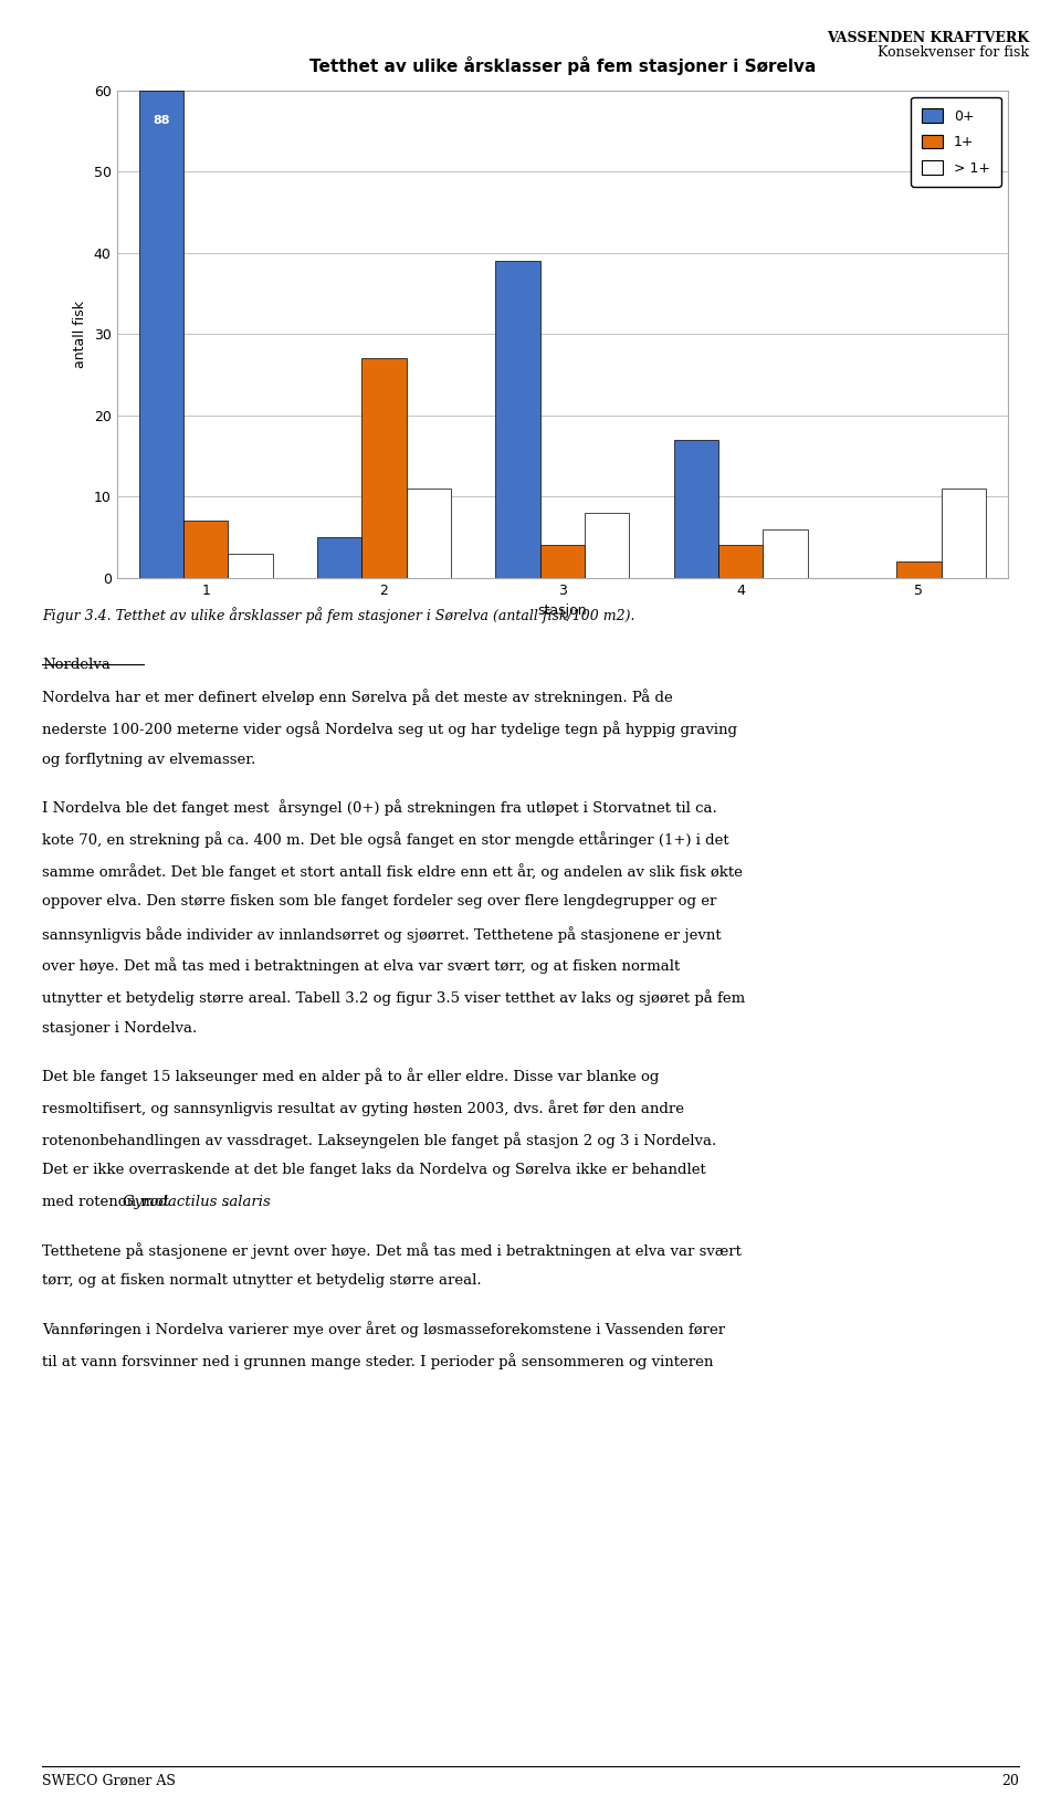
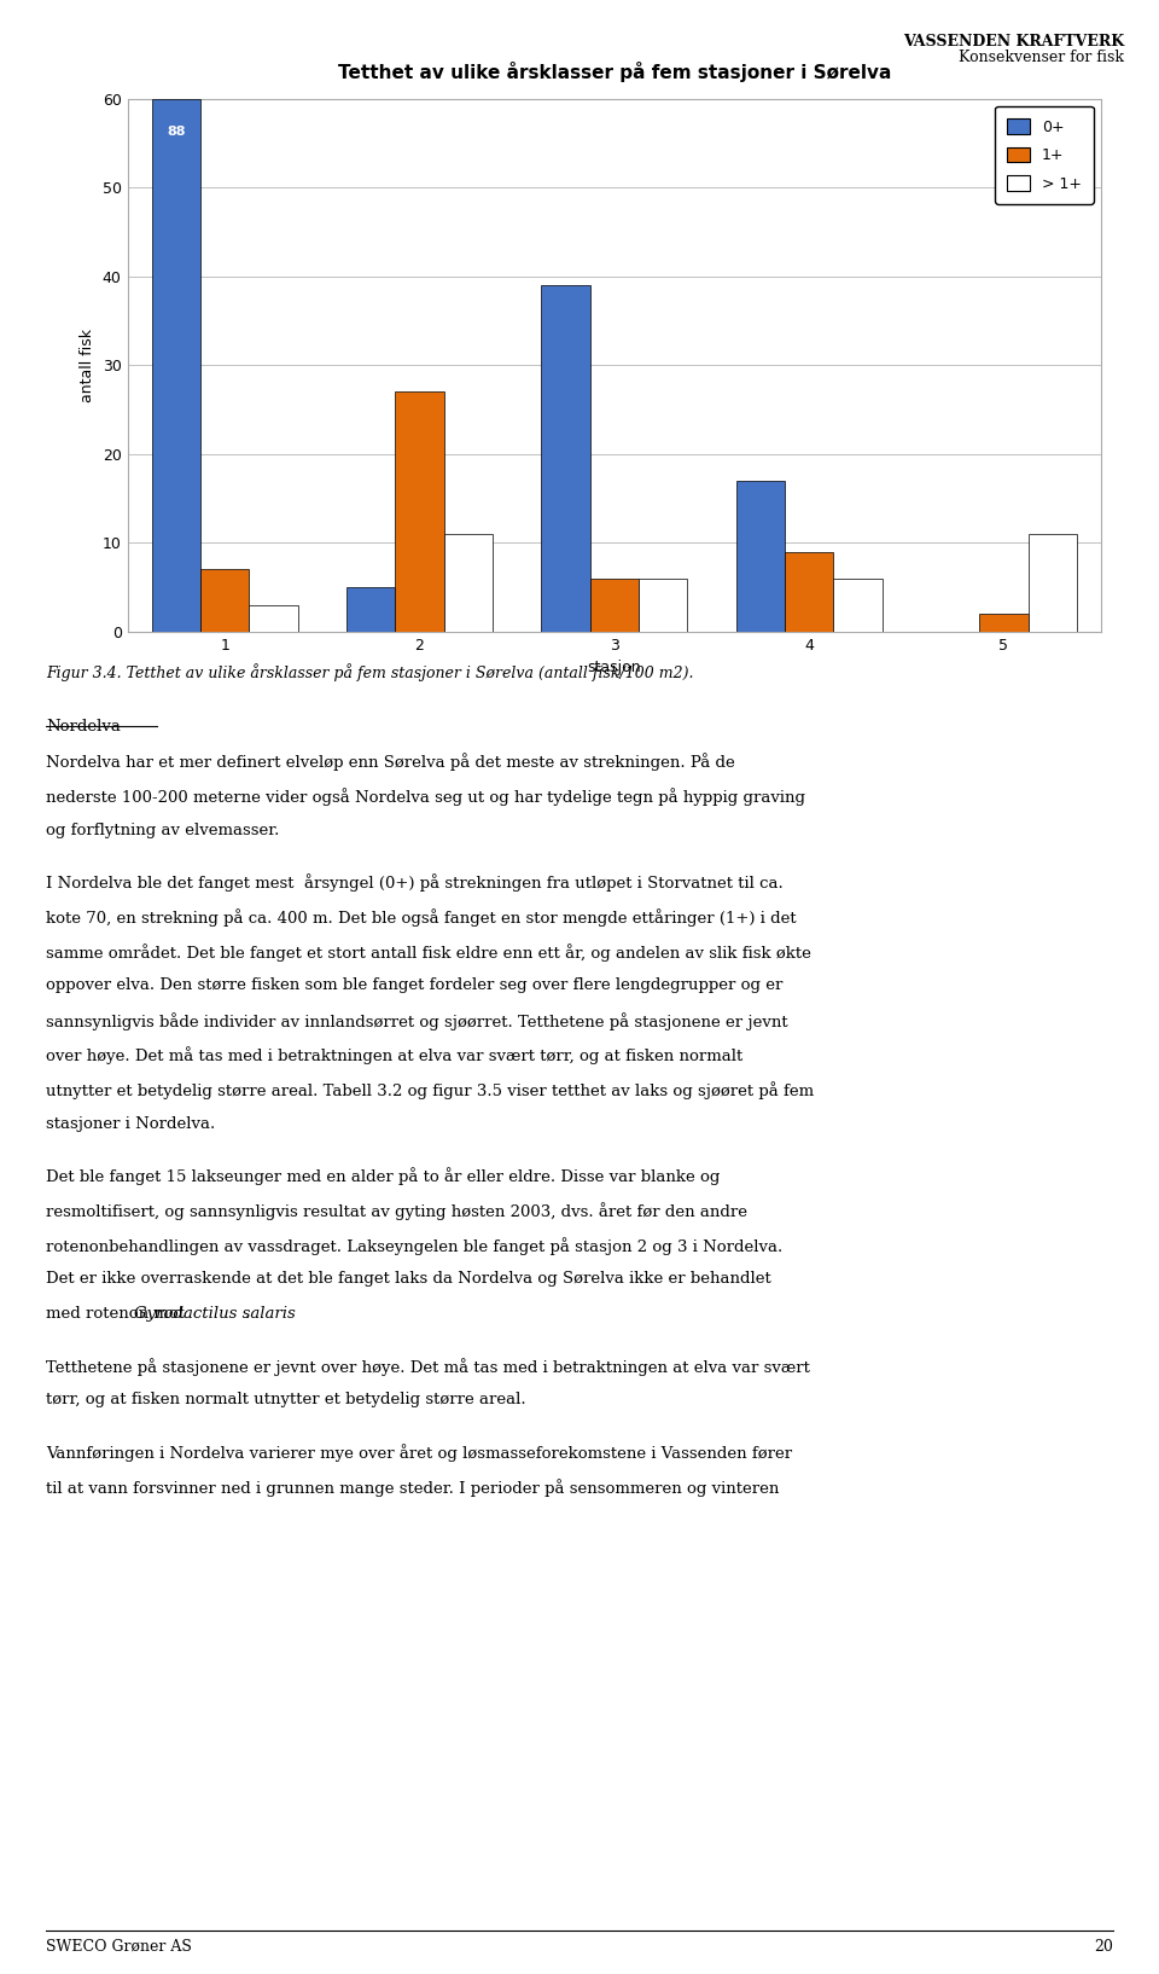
1+/3: 4 -> 6
> 1+/3: 8 -> 6
1+/4: 4 -> 9
